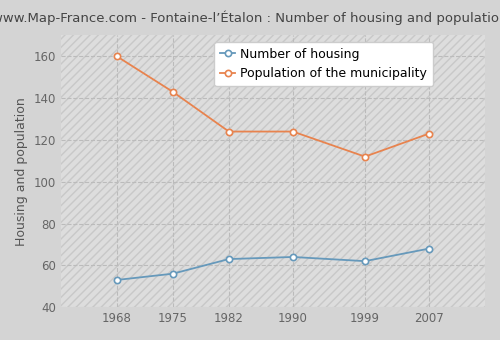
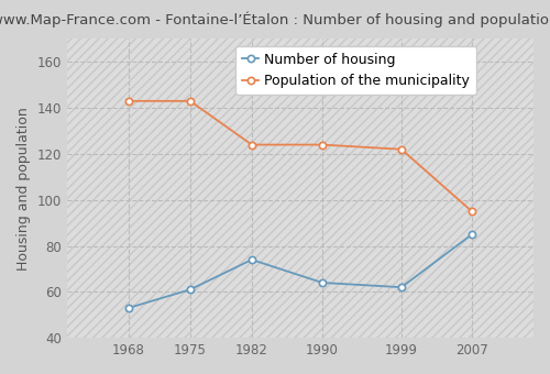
Population of the municipality/1968: 160 -> 143
Number of housing/1975: 56 -> 61
Number of housing/1982: 63 -> 74
Population of the municipality/1999: 112 -> 122
Number of housing/2007: 68 -> 85
Population of the municipality/2007: 123 -> 95
